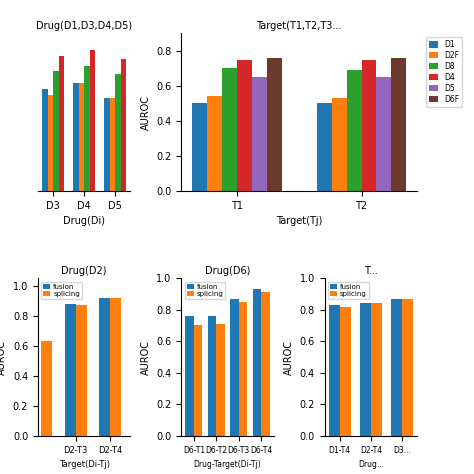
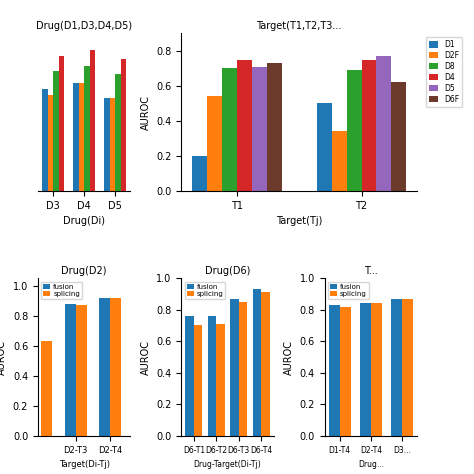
Target(T1,T2,T3.../D1/T1: 0.5 -> 0.2
Target(T1,T2,T3.../D5/T1: 0.65 -> 0.71
Target(T1,T2,T3.../D6F/T1: 0.76 -> 0.73
Target(T1,T2,T3.../D2F/T2: 0.53 -> 0.34
Target(T1,T2,T3.../D5/T2: 0.65 -> 0.77
Target(T1,T2,T3.../D6F/T2: 0.76 -> 0.62
